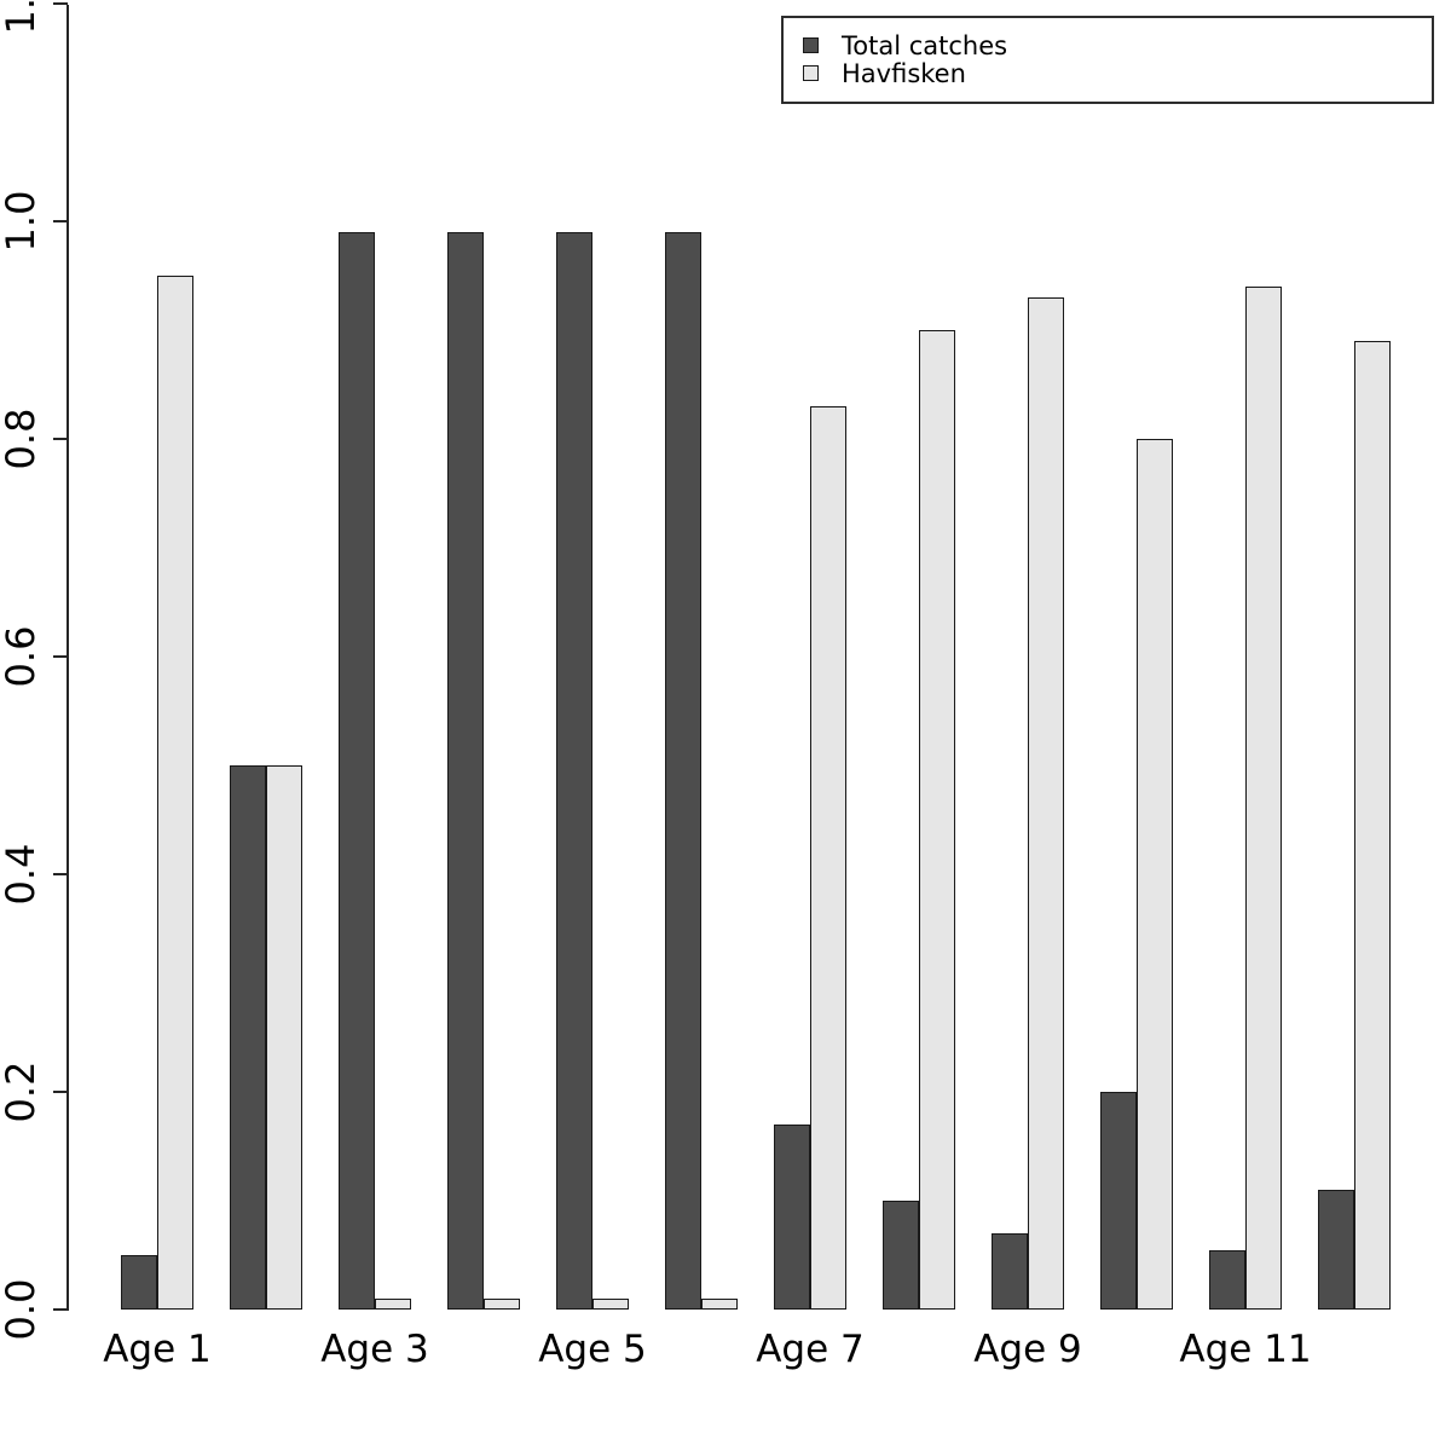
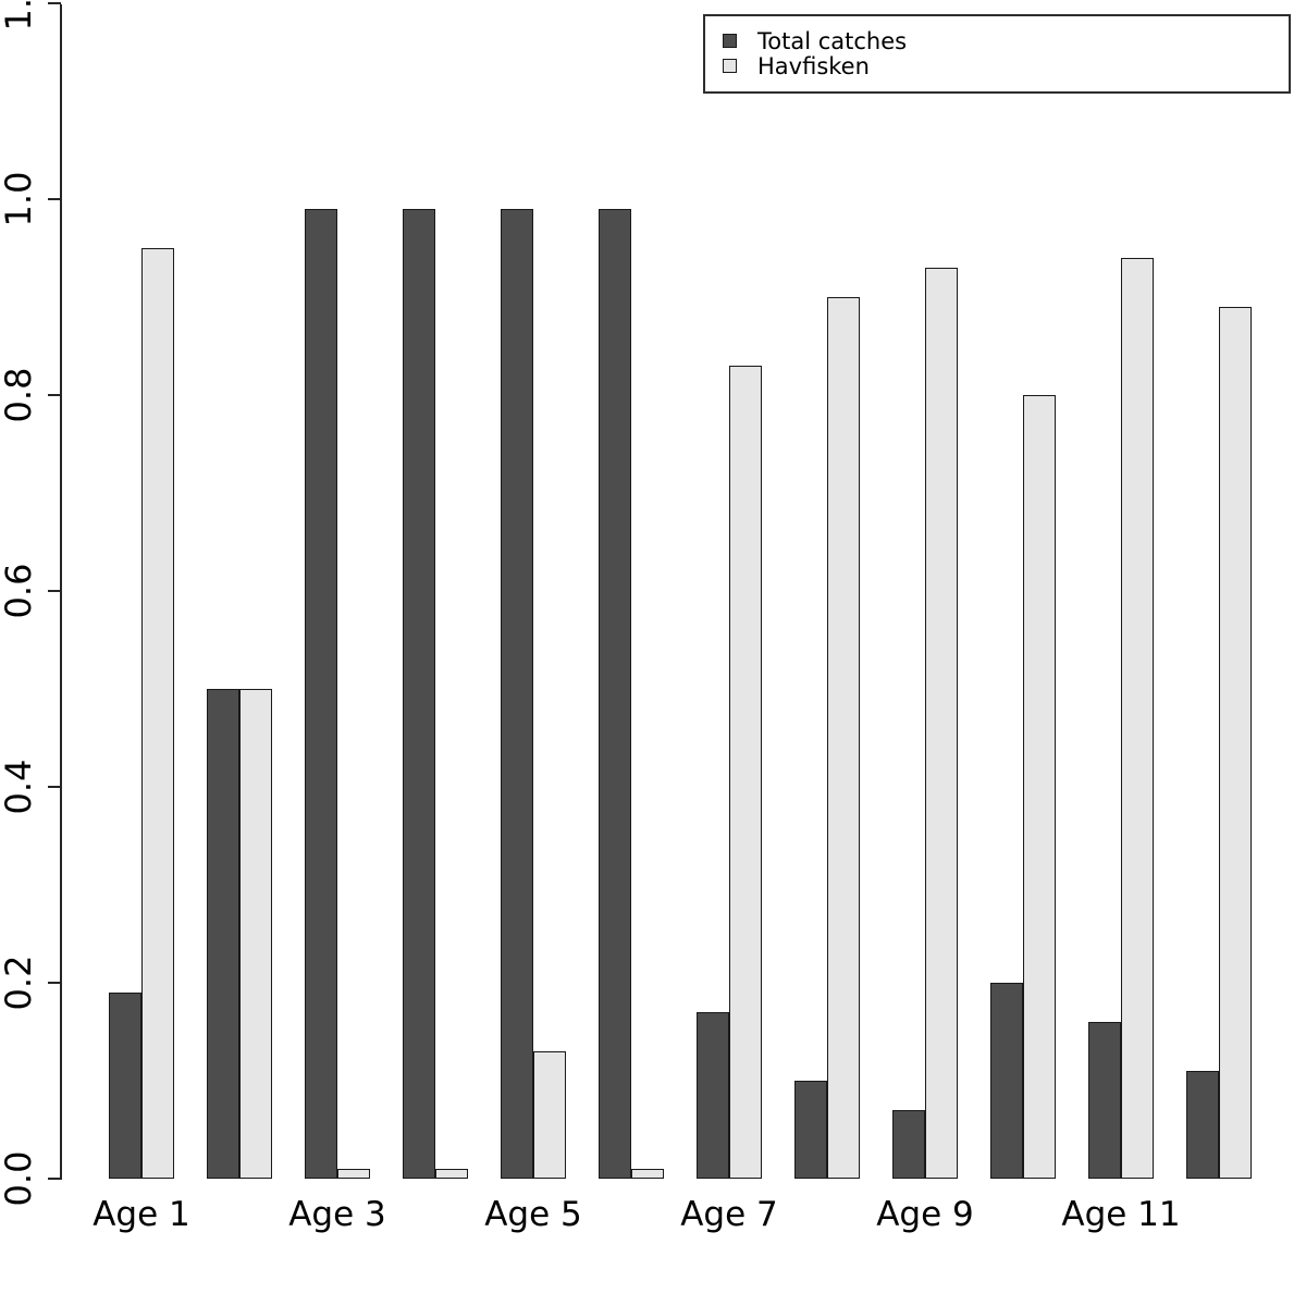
Total catches/Age 1: 0.05 -> 0.19
Havfisken/Age 5: 0.01 -> 0.13
Total catches/Age 11: 0.06 -> 0.16
